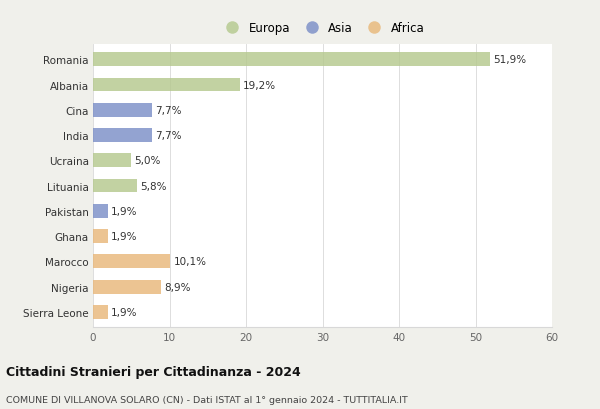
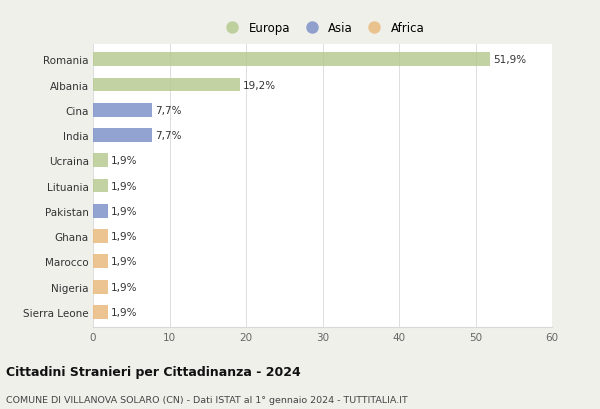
Ucraina: 5,0% -> 1,9%
Lituania: 5,8% -> 1,9%
Marocco: 10,1% -> 1,9%
Nigeria: 8,9% -> 1,9%
